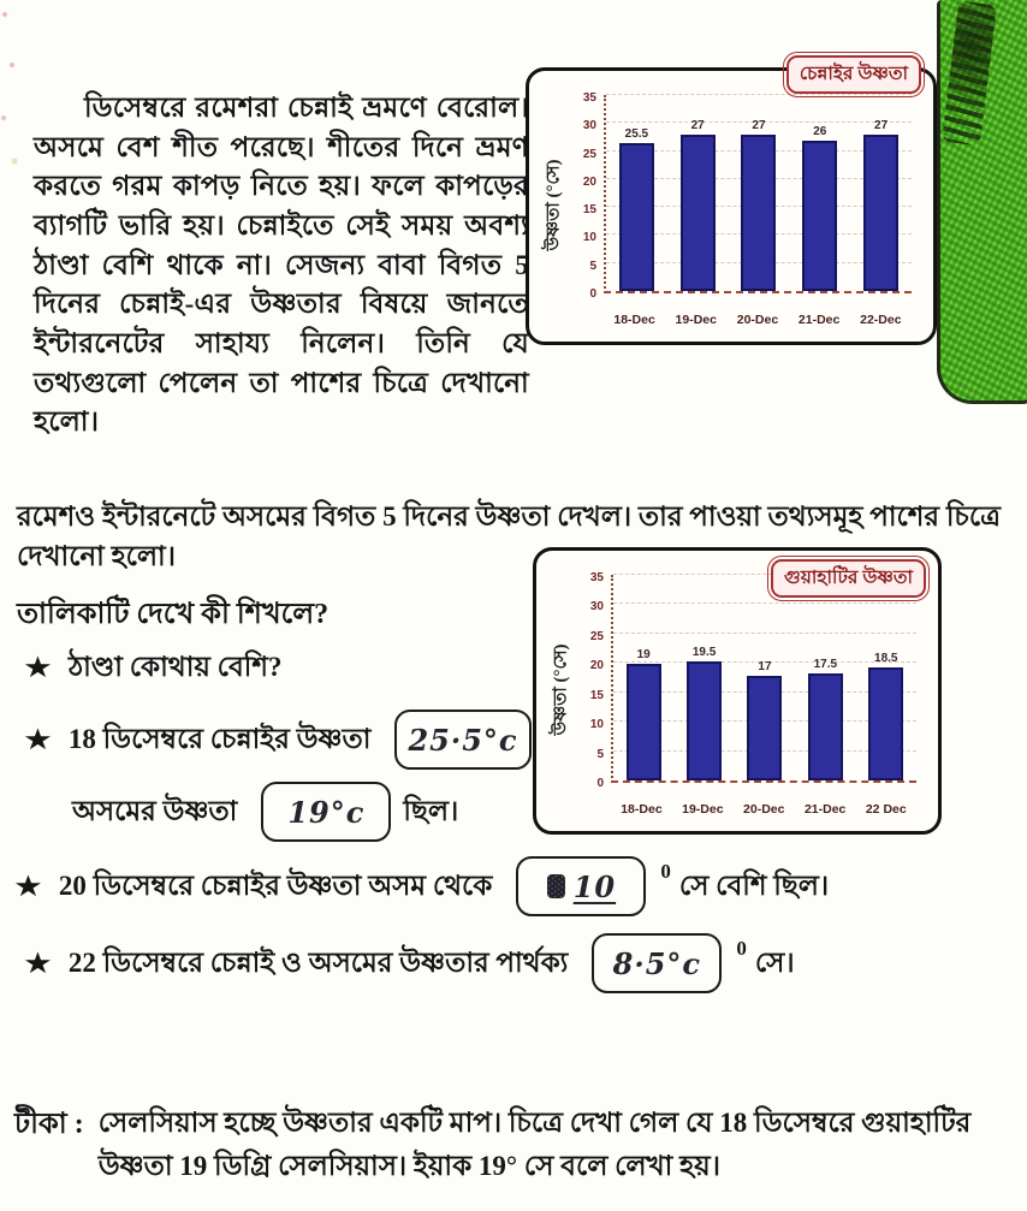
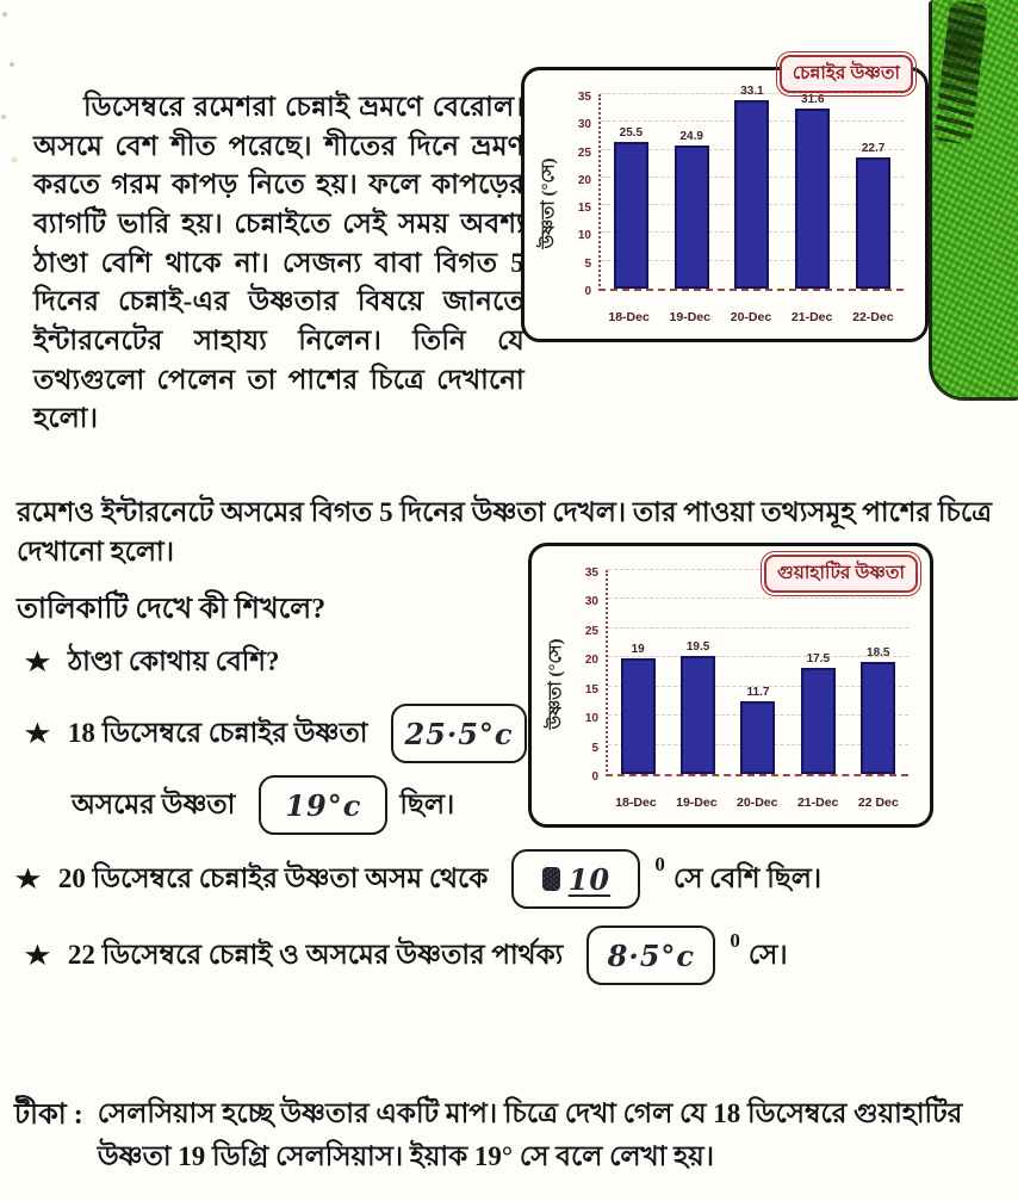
চেন্নাইর উষ্ণতা/19-Dec: 27 -> 24.9
চেন্নাইর উষ্ণতা/20-Dec: 27 -> 33.1
চেন্নাইর উষ্ণতা/21-Dec: 26 -> 31.6
চেন্নাইর উষ্ণতা/22-Dec: 27 -> 22.7
গুয়াহাটির উষ্ণতা/20-Dec: 17 -> 11.7
